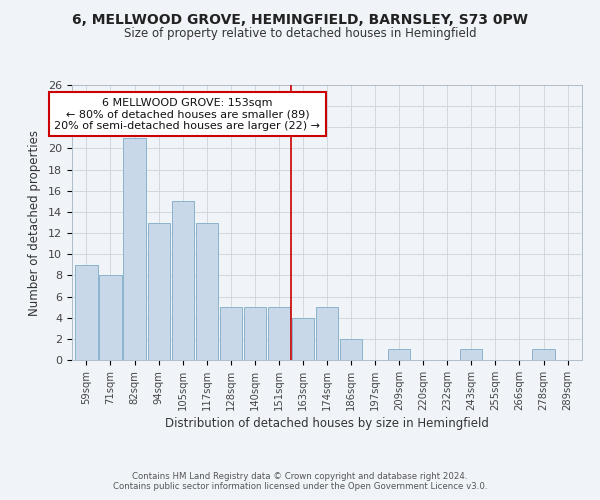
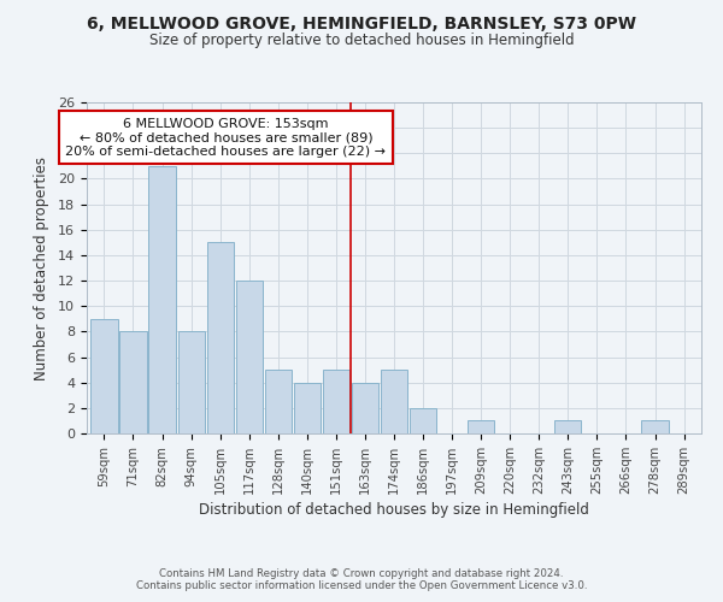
94sqm: 13 -> 8
117sqm: 13 -> 12
140sqm: 5 -> 4
